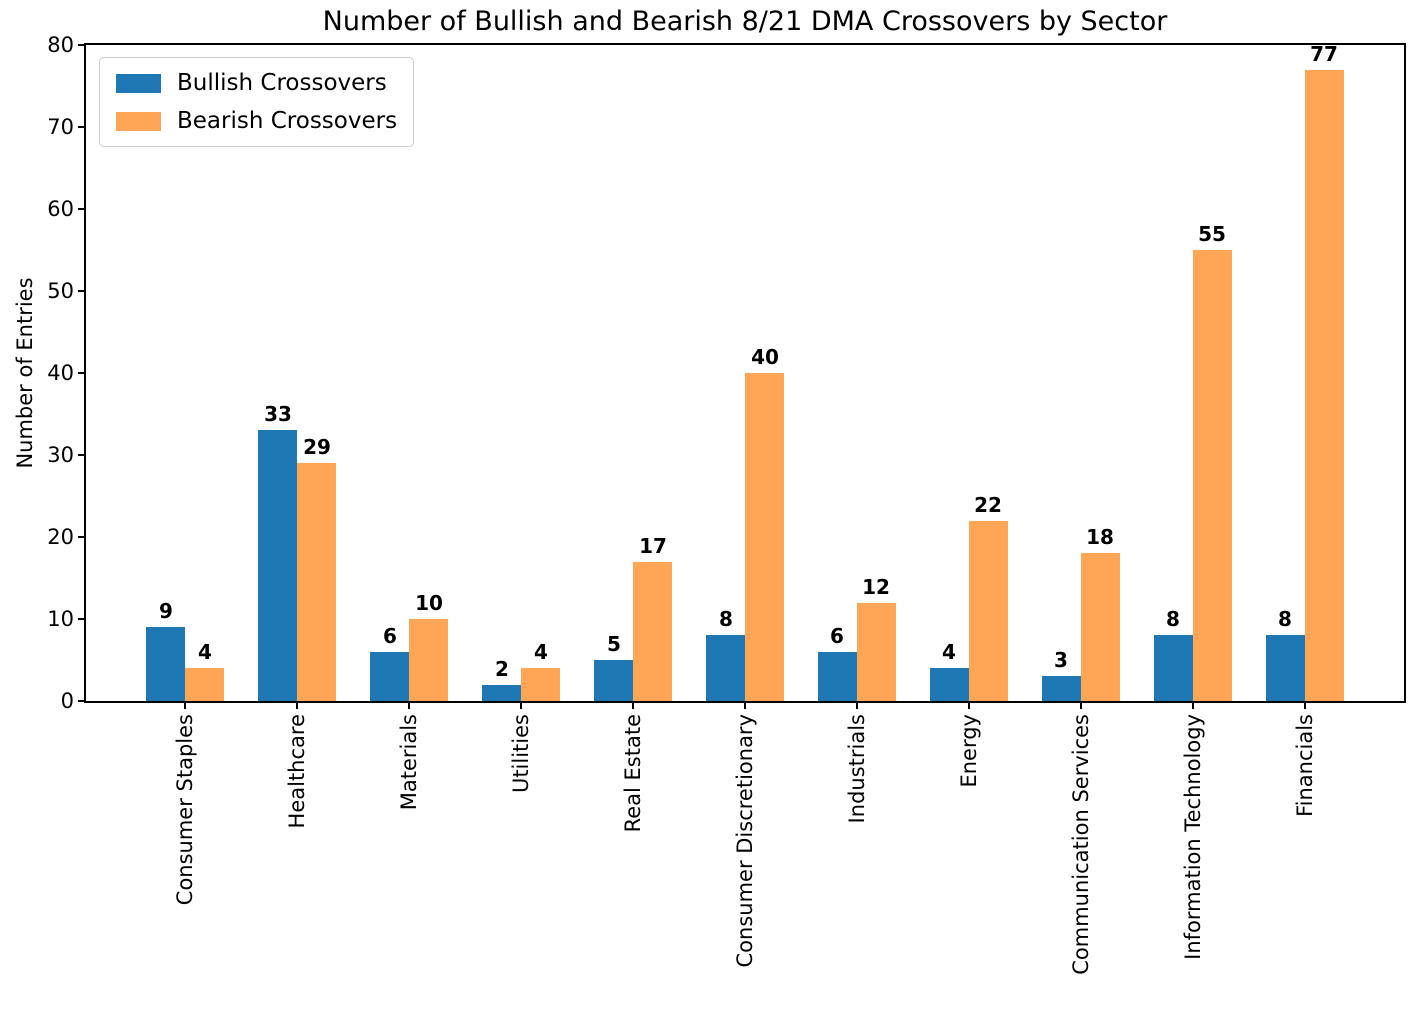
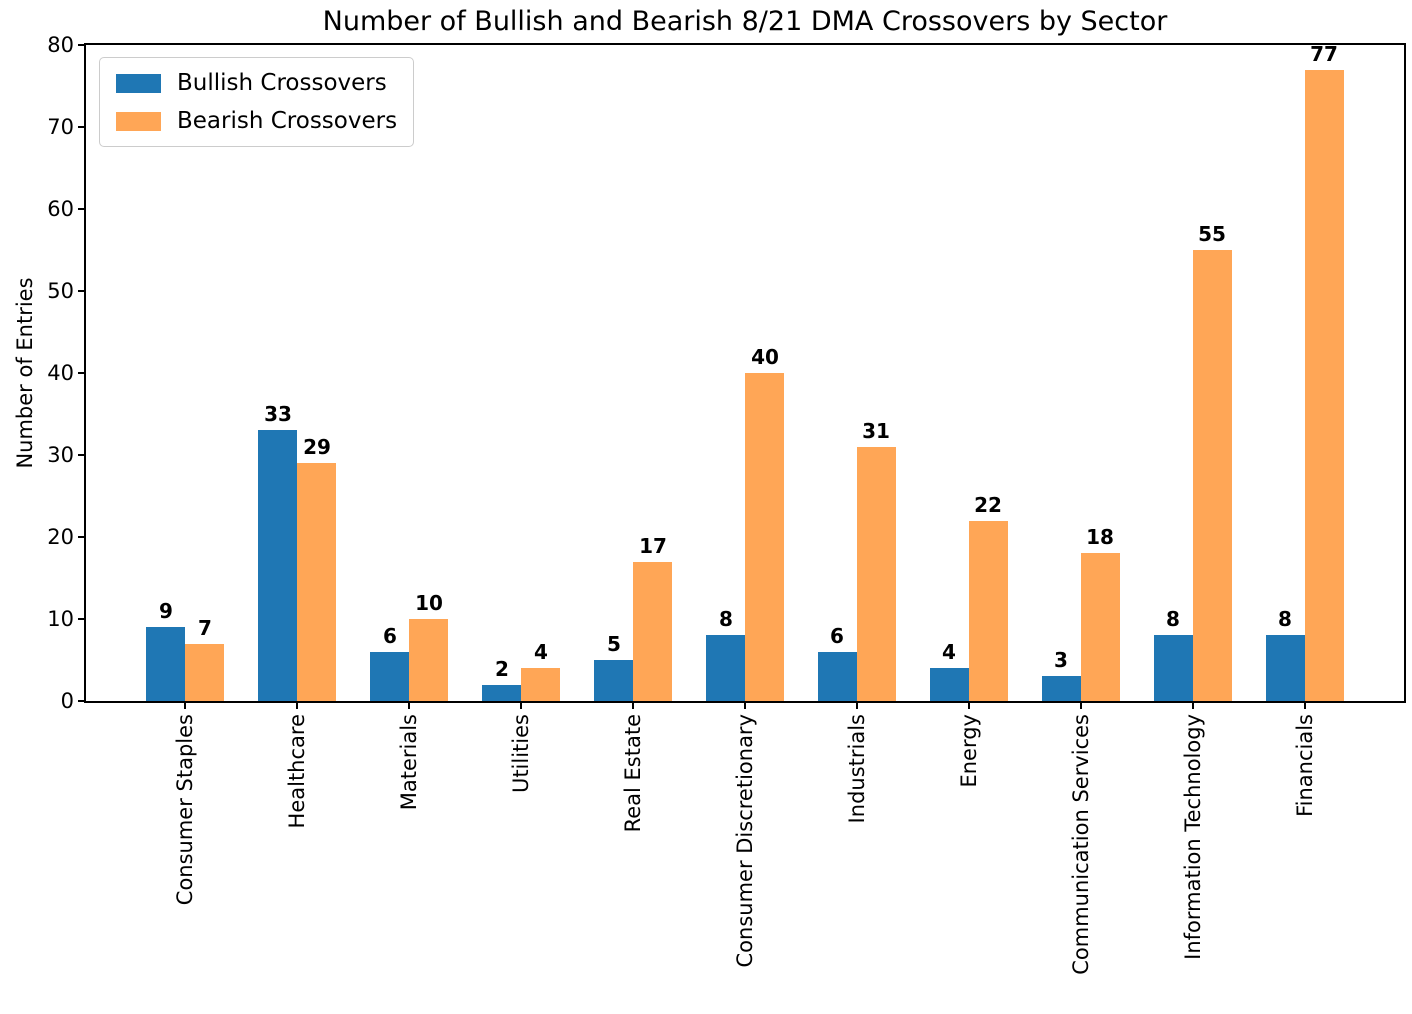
Bearish Crossovers/Consumer Staples: 4 -> 7
Bearish Crossovers/Industrials: 12 -> 31
